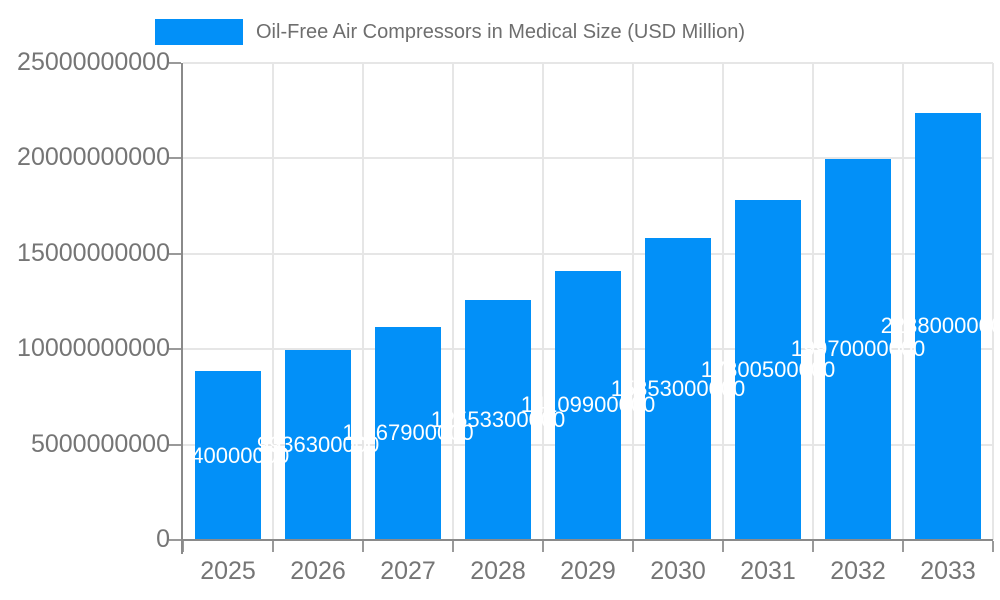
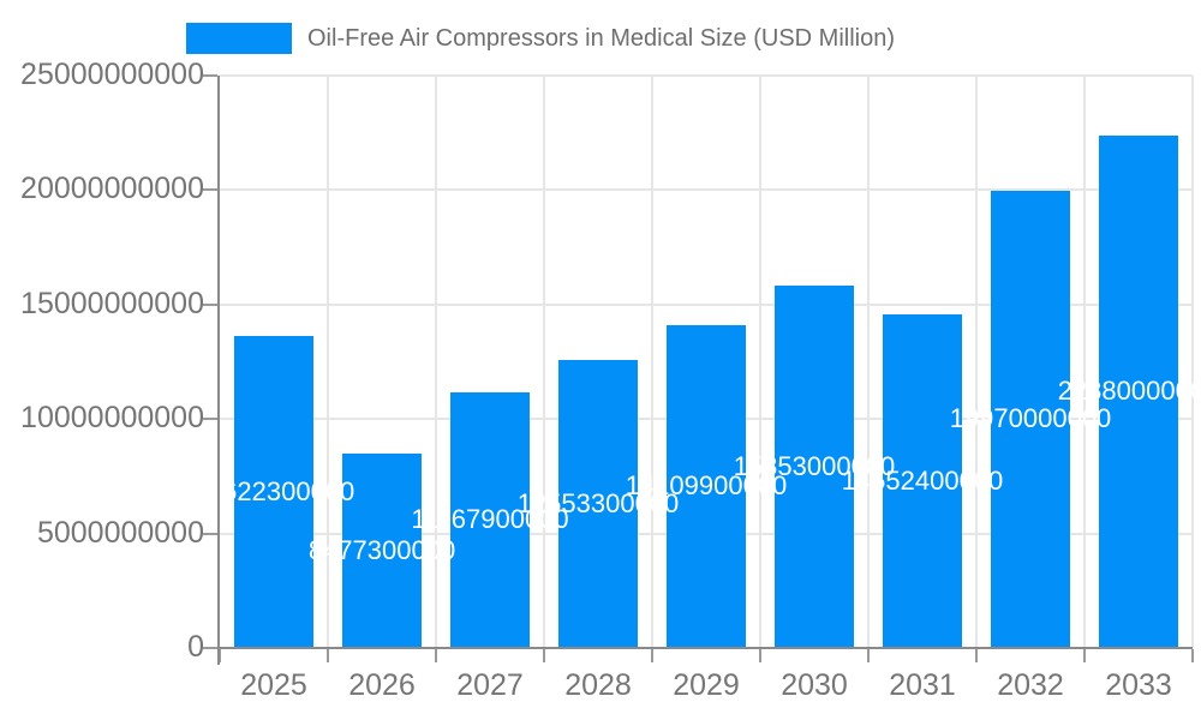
2025: 8840000000 -> 13622300000
2026: 9936300000 -> 8477300000
2031: 17800500000 -> 14552400000
